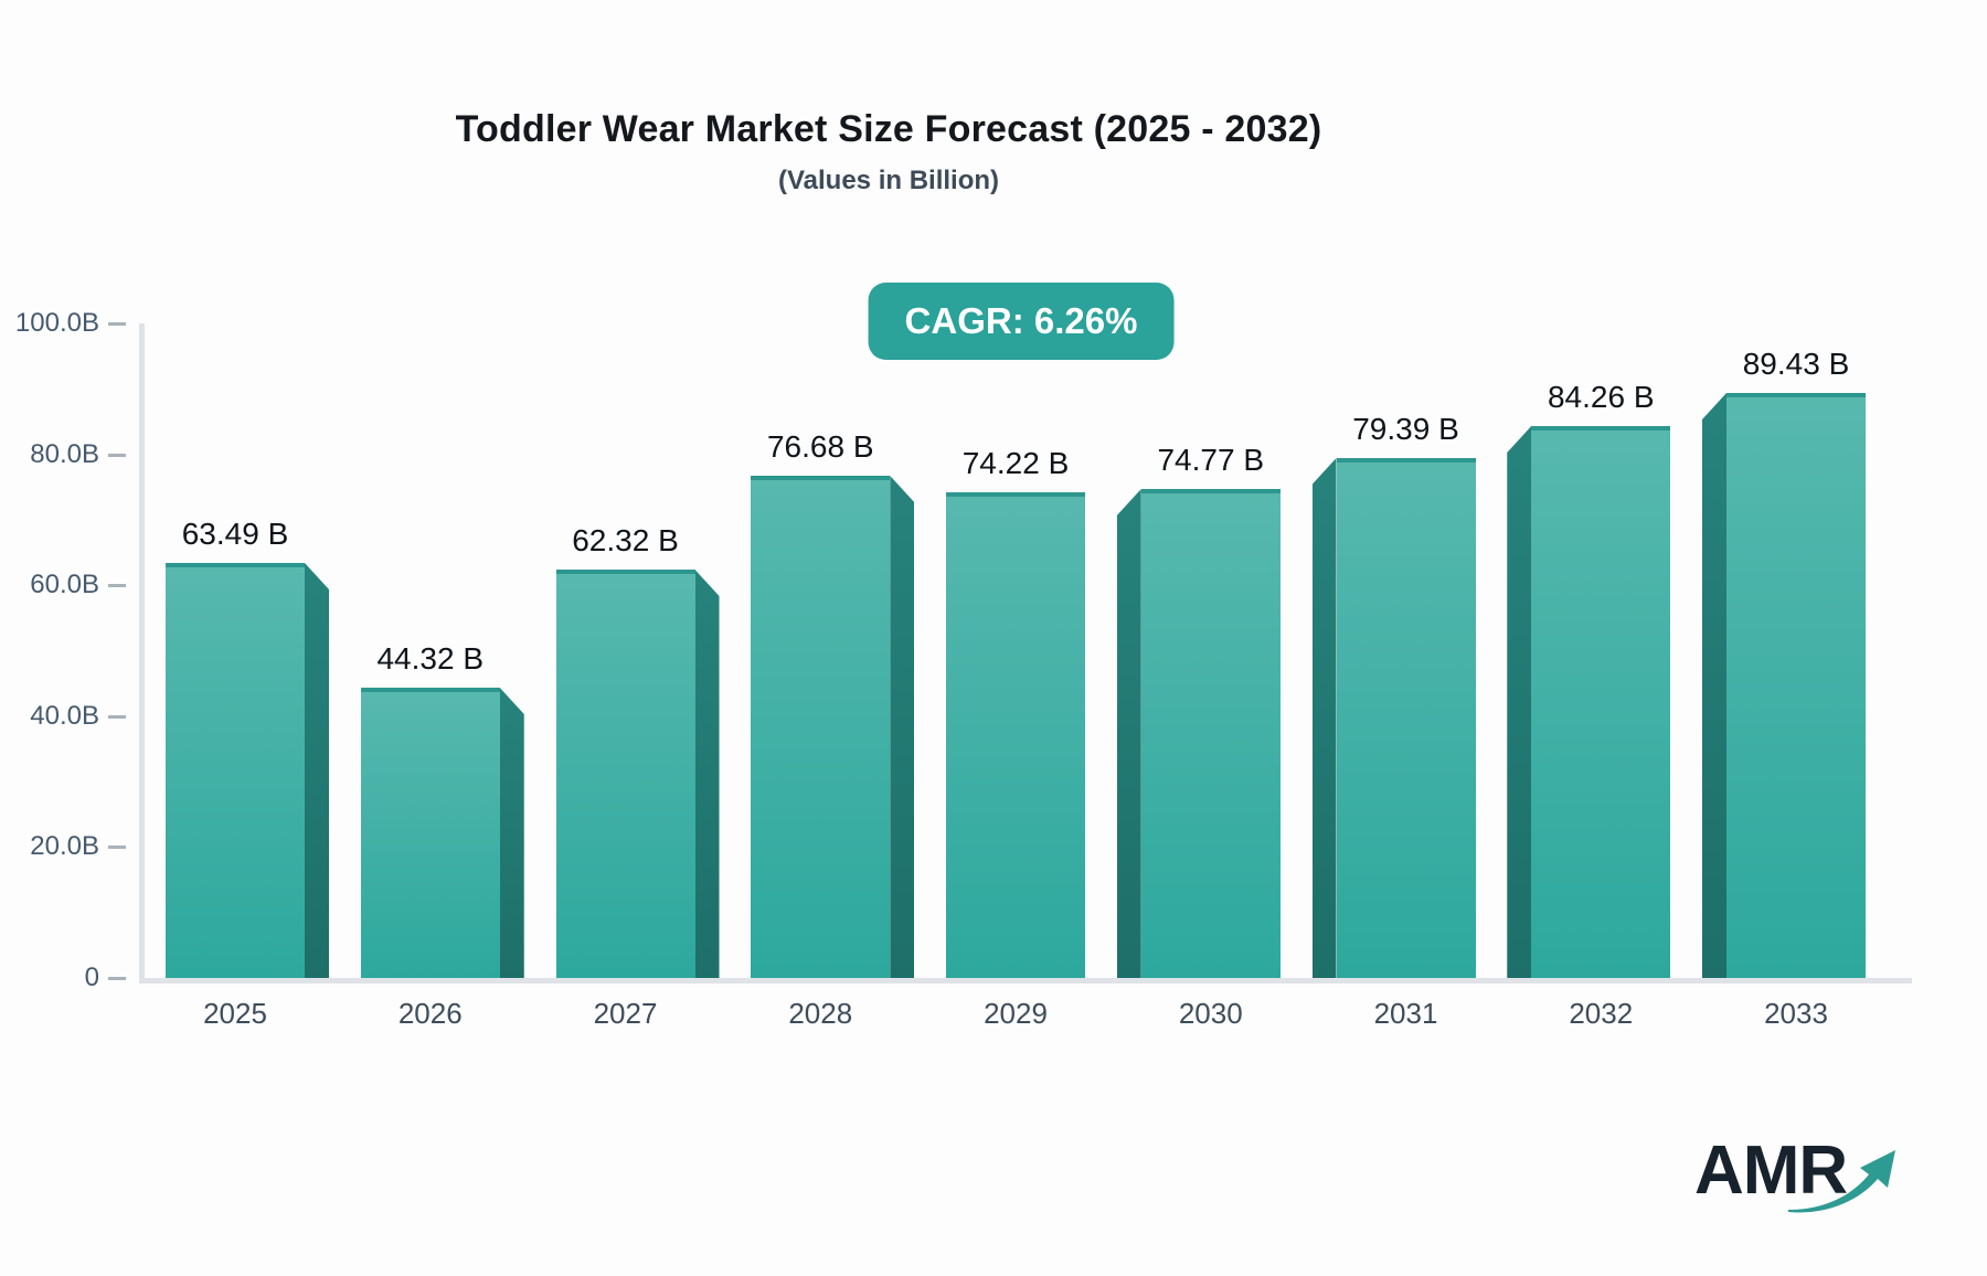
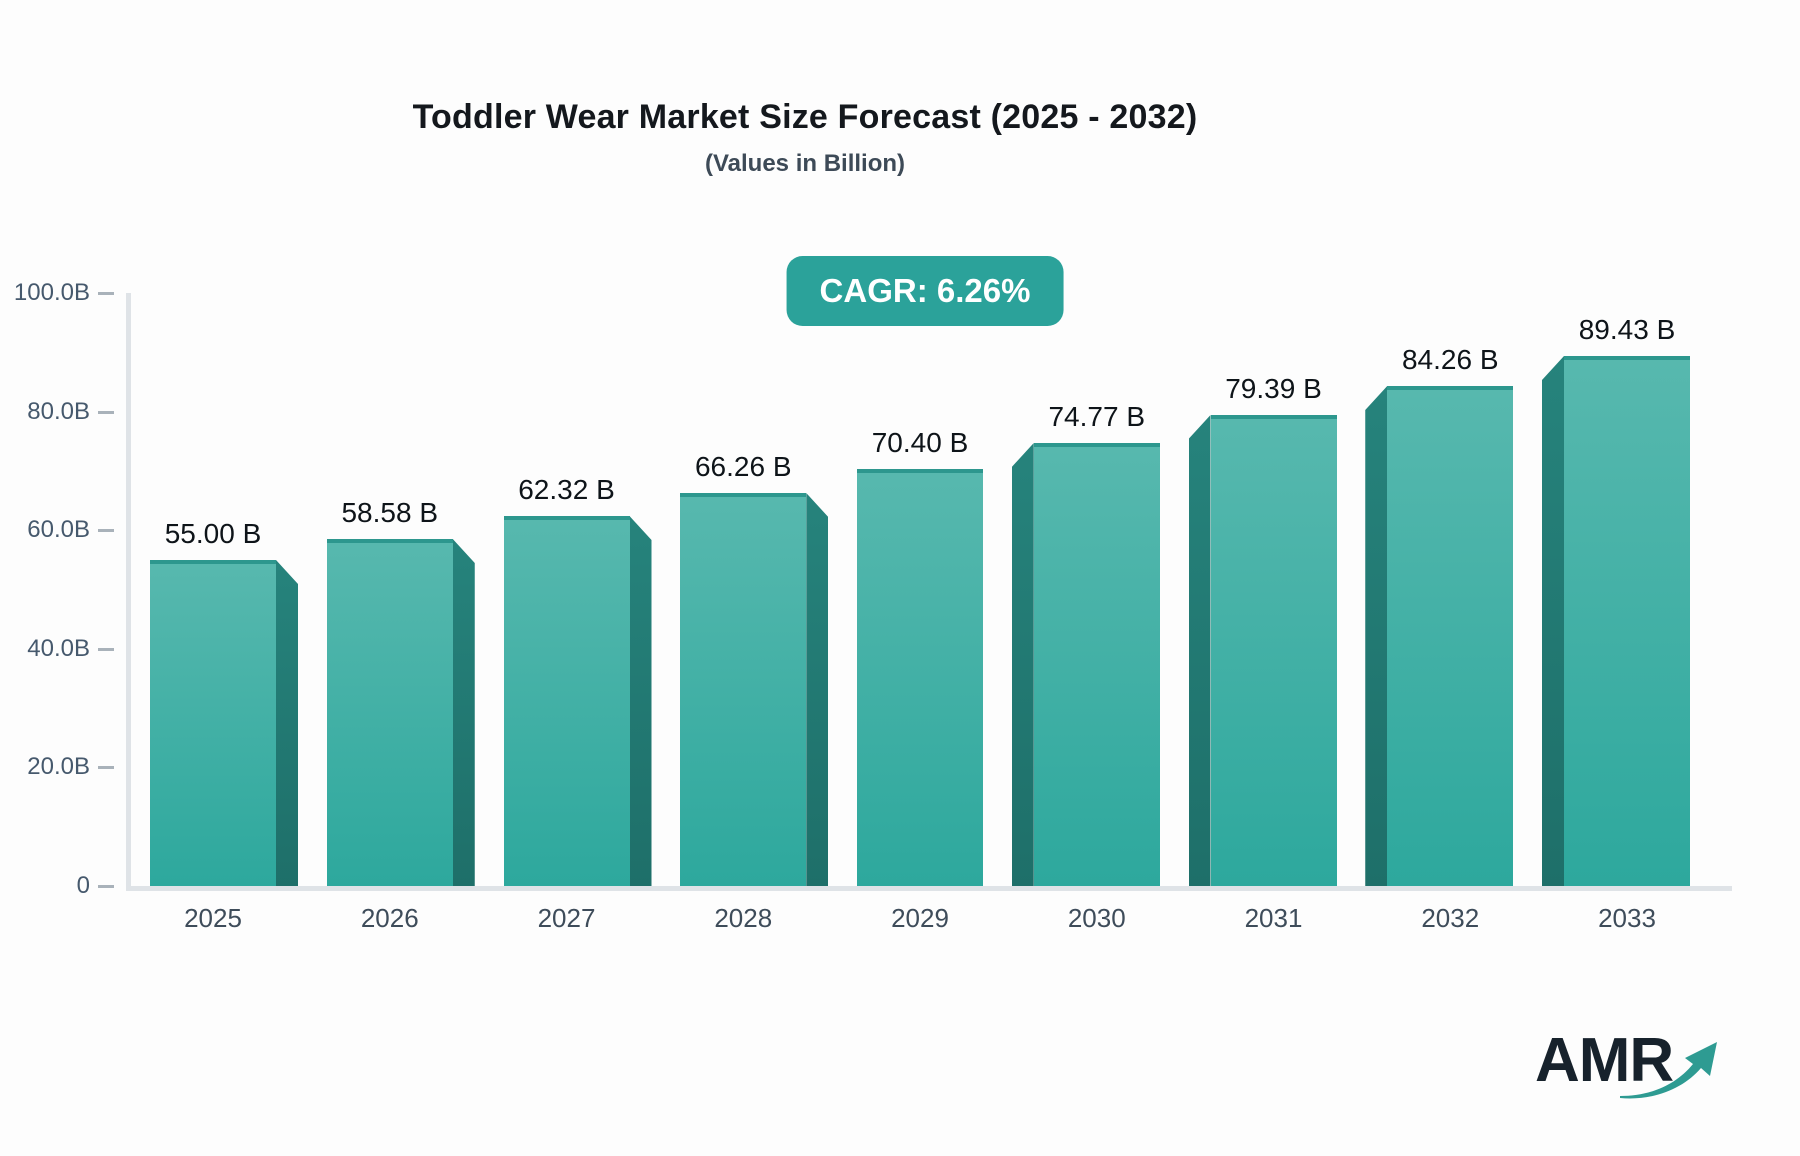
2025: 63.49 -> 55.00
2026: 44.32 -> 58.58
2028: 76.68 -> 66.26
2029: 74.22 -> 70.40
